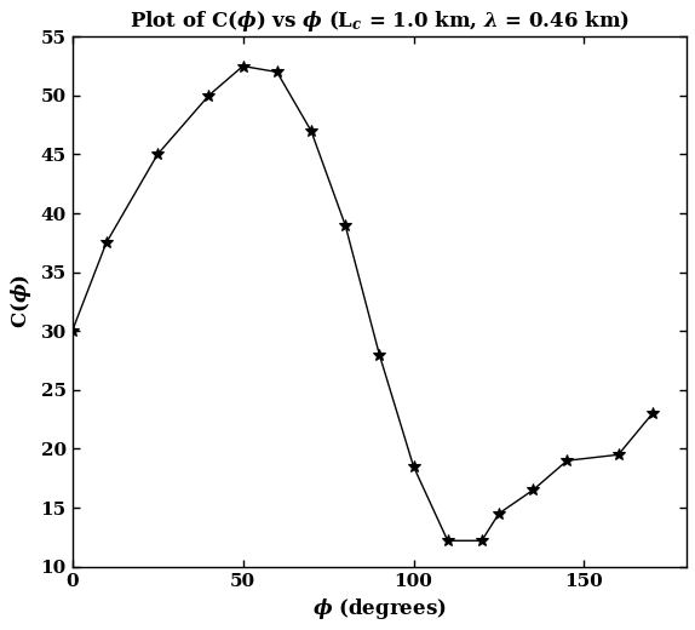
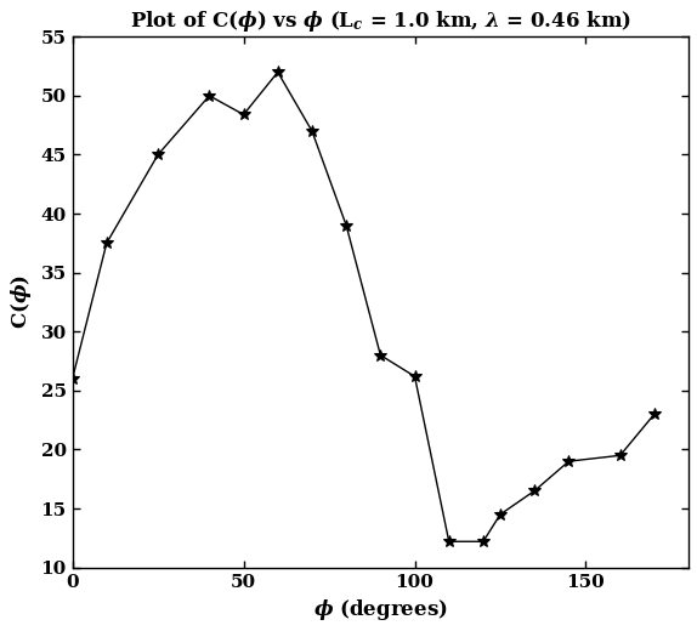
0: 30.0 -> 26.0
50: 52.5 -> 48.4
100: 18.5 -> 26.2
